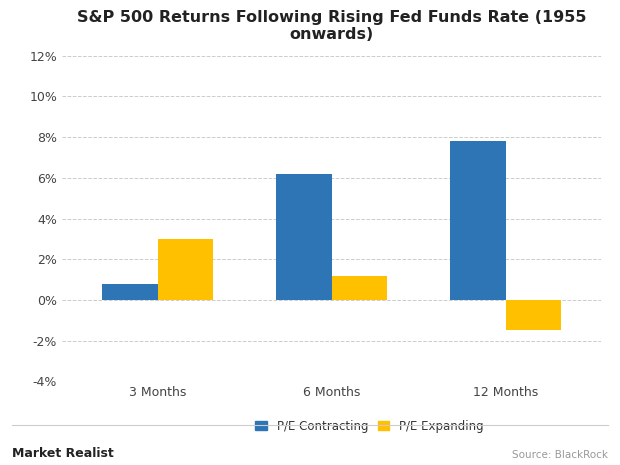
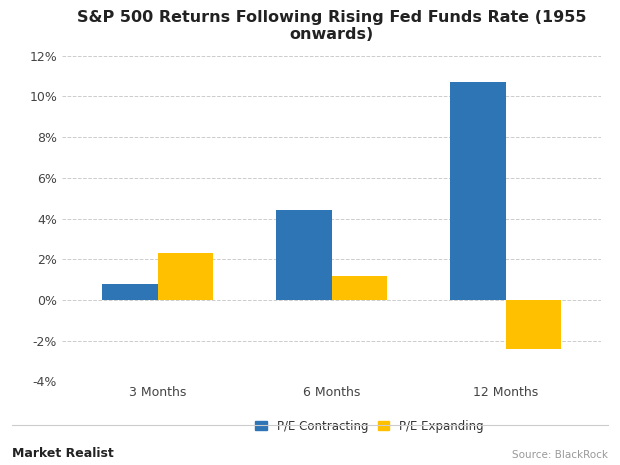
P/E Expanding/3 Months: 3.0% -> 2.3%
P/E Contracting/6 Months: 6.2% -> 4.4%
P/E Contracting/12 Months: 7.8% -> 10.7%
P/E Expanding/12 Months: -1.5% -> -2.4%
